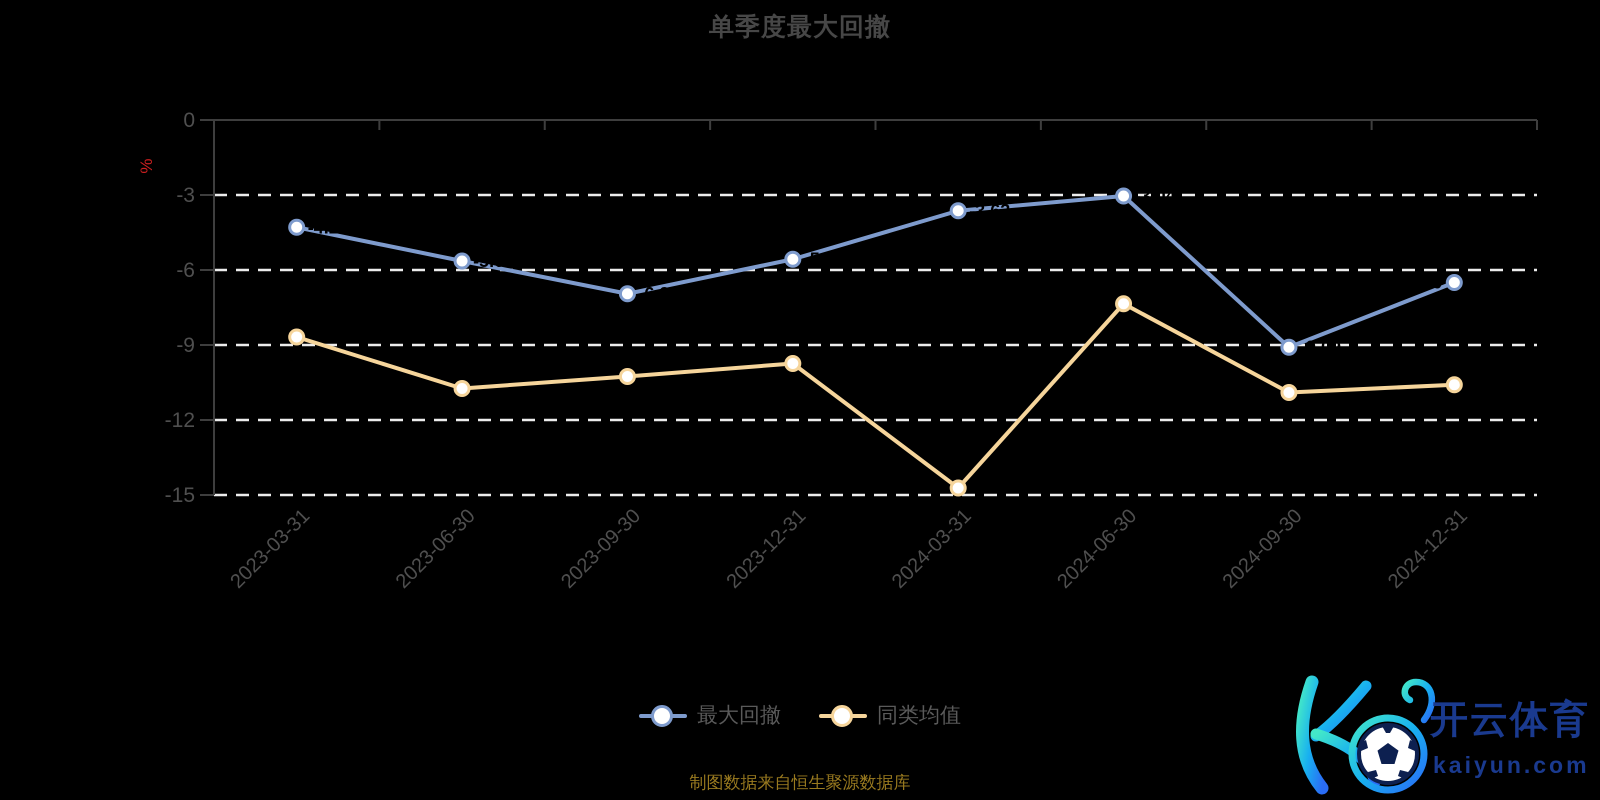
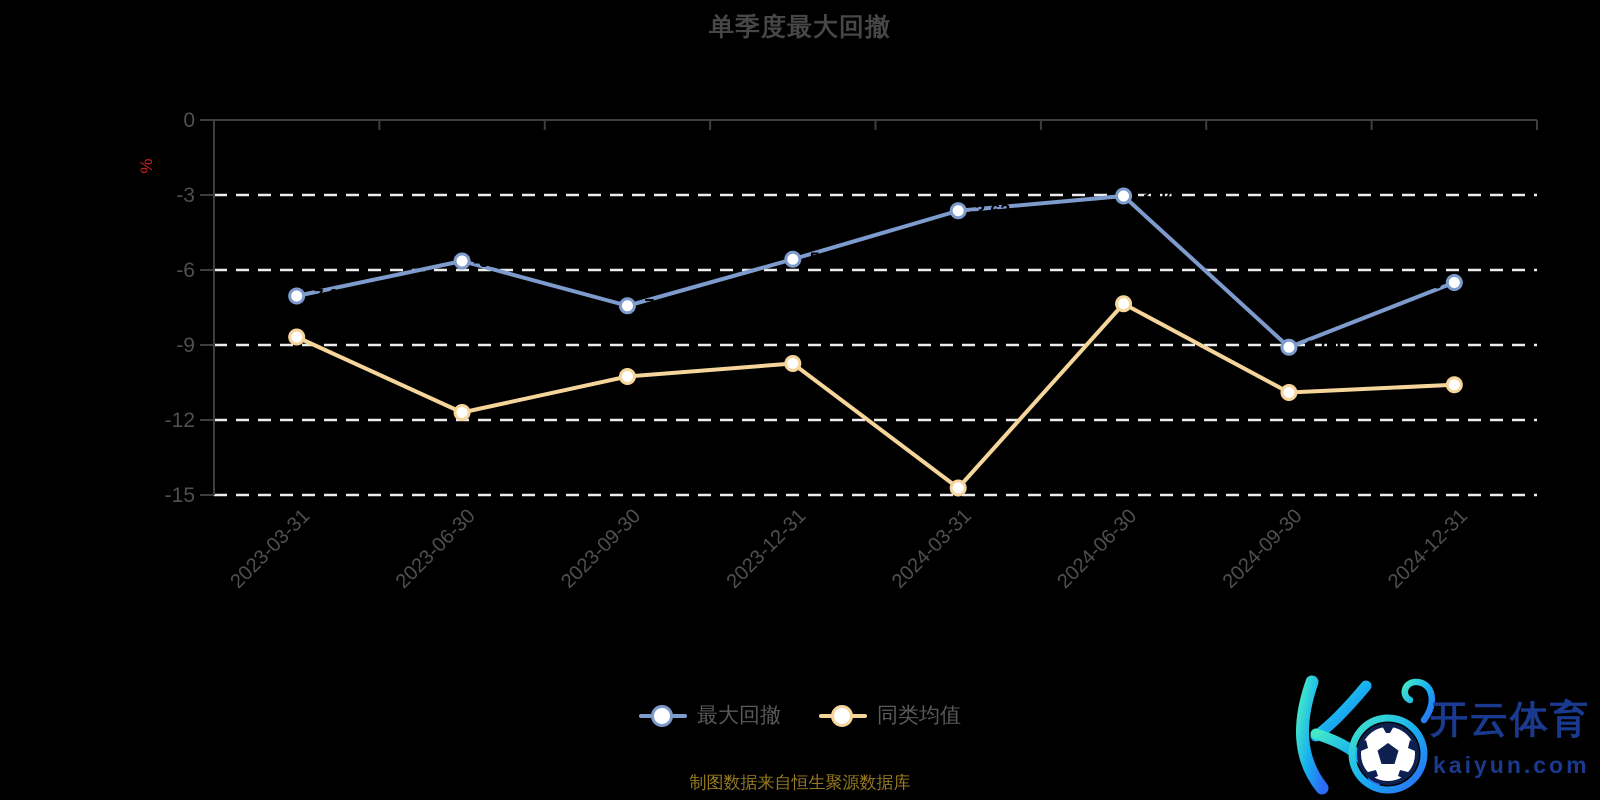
最大回撤/2023-03-31: -4.29 -> -7.04
同类均值/2023-06-30: -10.7 -> -11.7
最大回撤/2023-09-30: -6.95 -> -7.43
